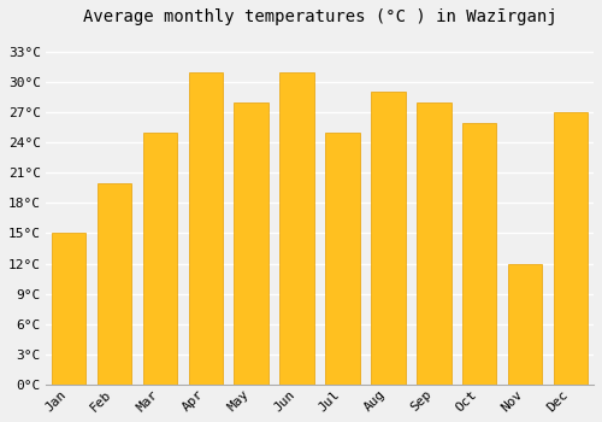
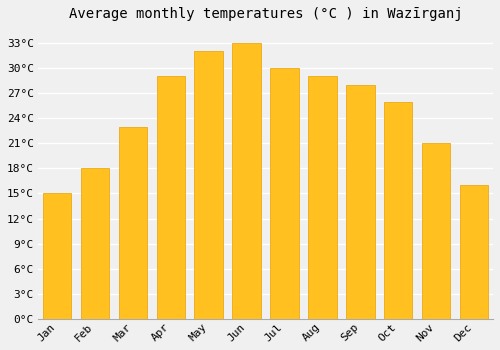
Feb: 20°C -> 18°C
Mar: 25°C -> 23°C
Apr: 31°C -> 29°C
May: 28°C -> 32°C
Jun: 31°C -> 33°C
Jul: 25°C -> 30°C
Nov: 12°C -> 21°C
Dec: 27°C -> 16°C
